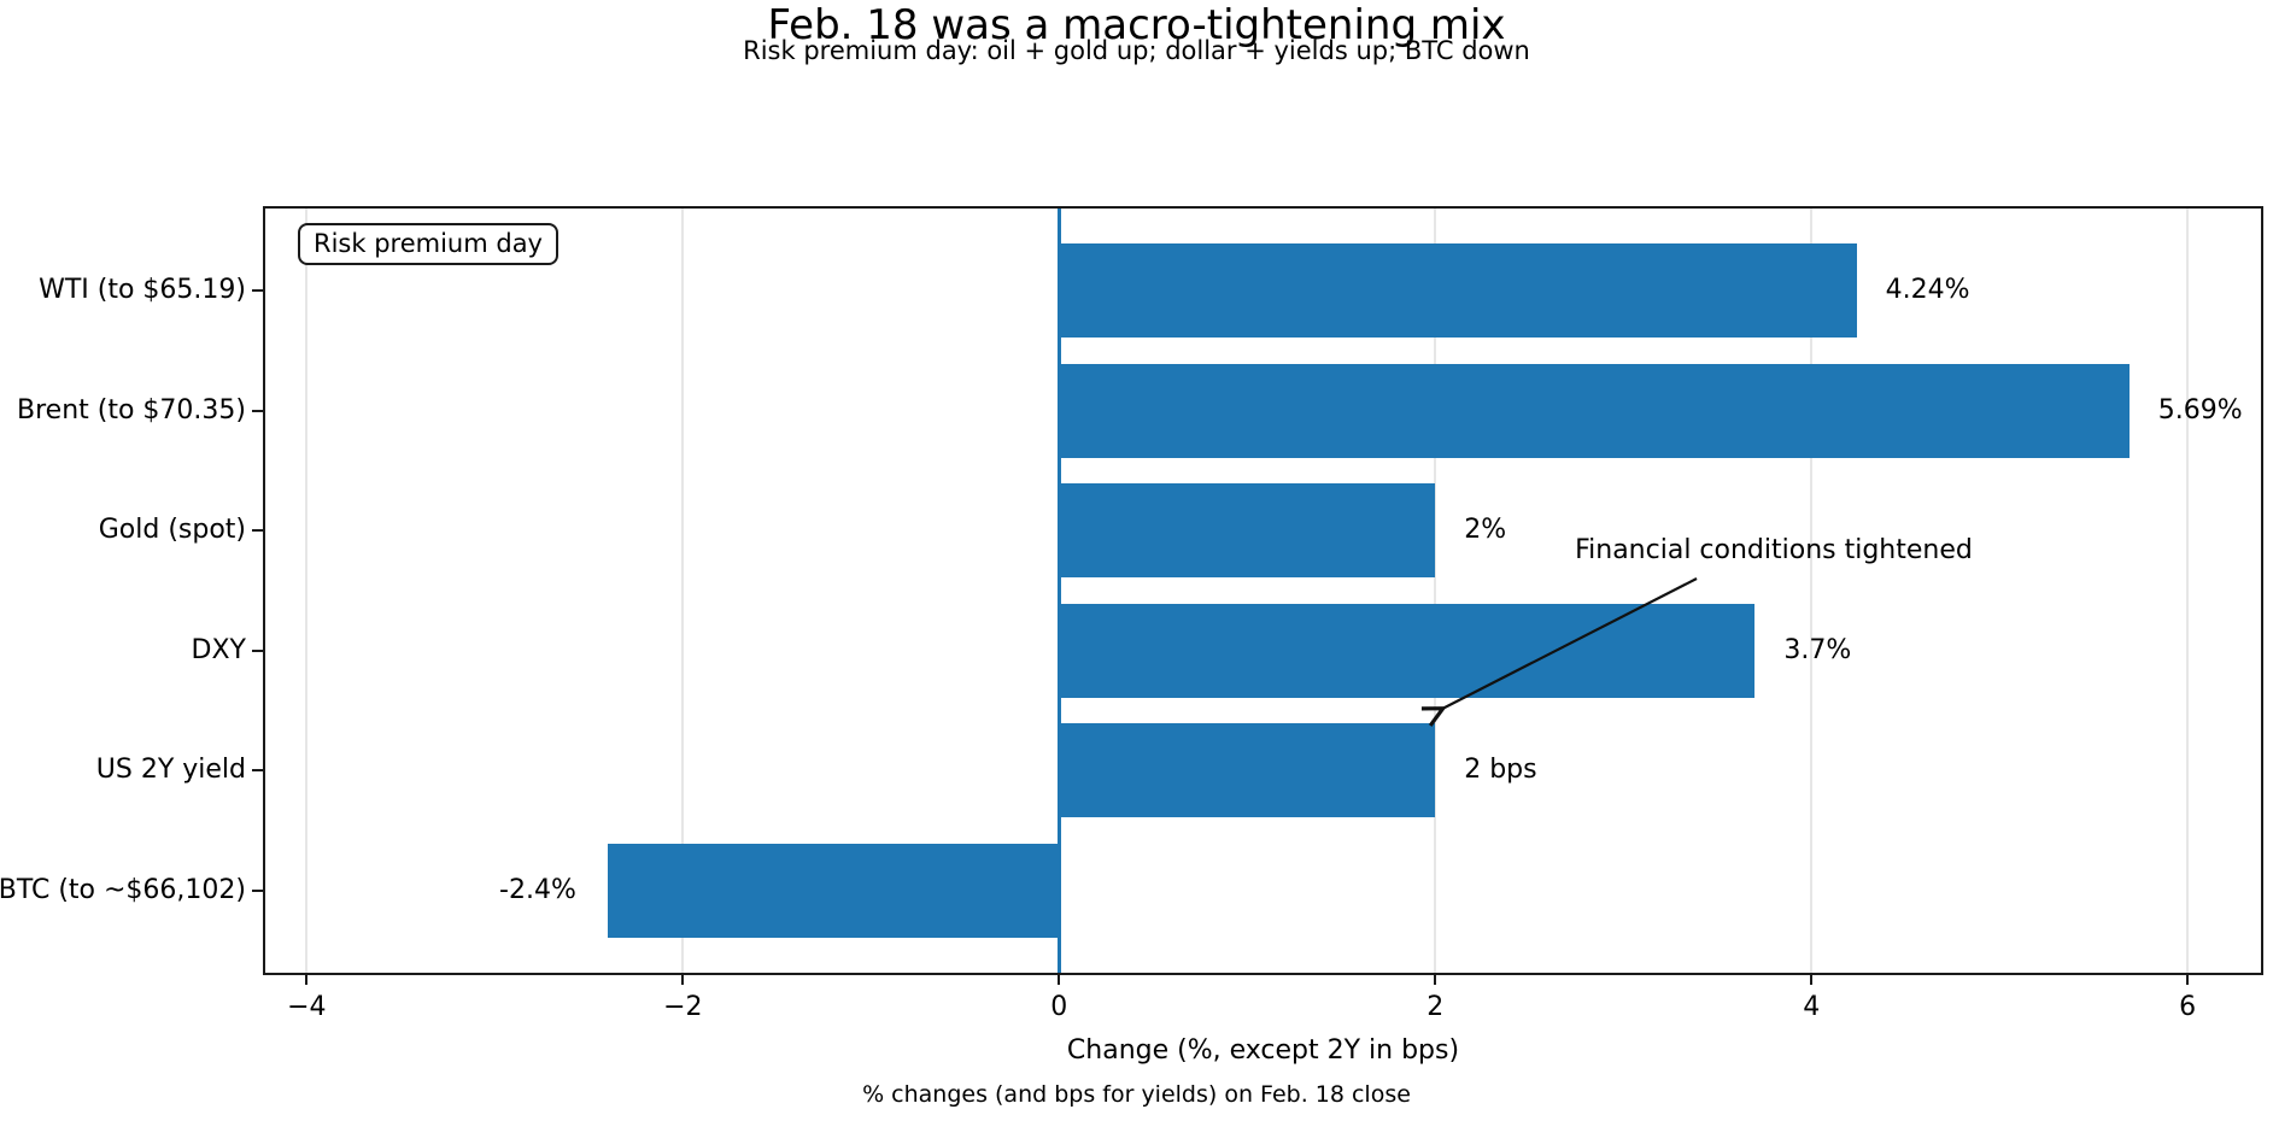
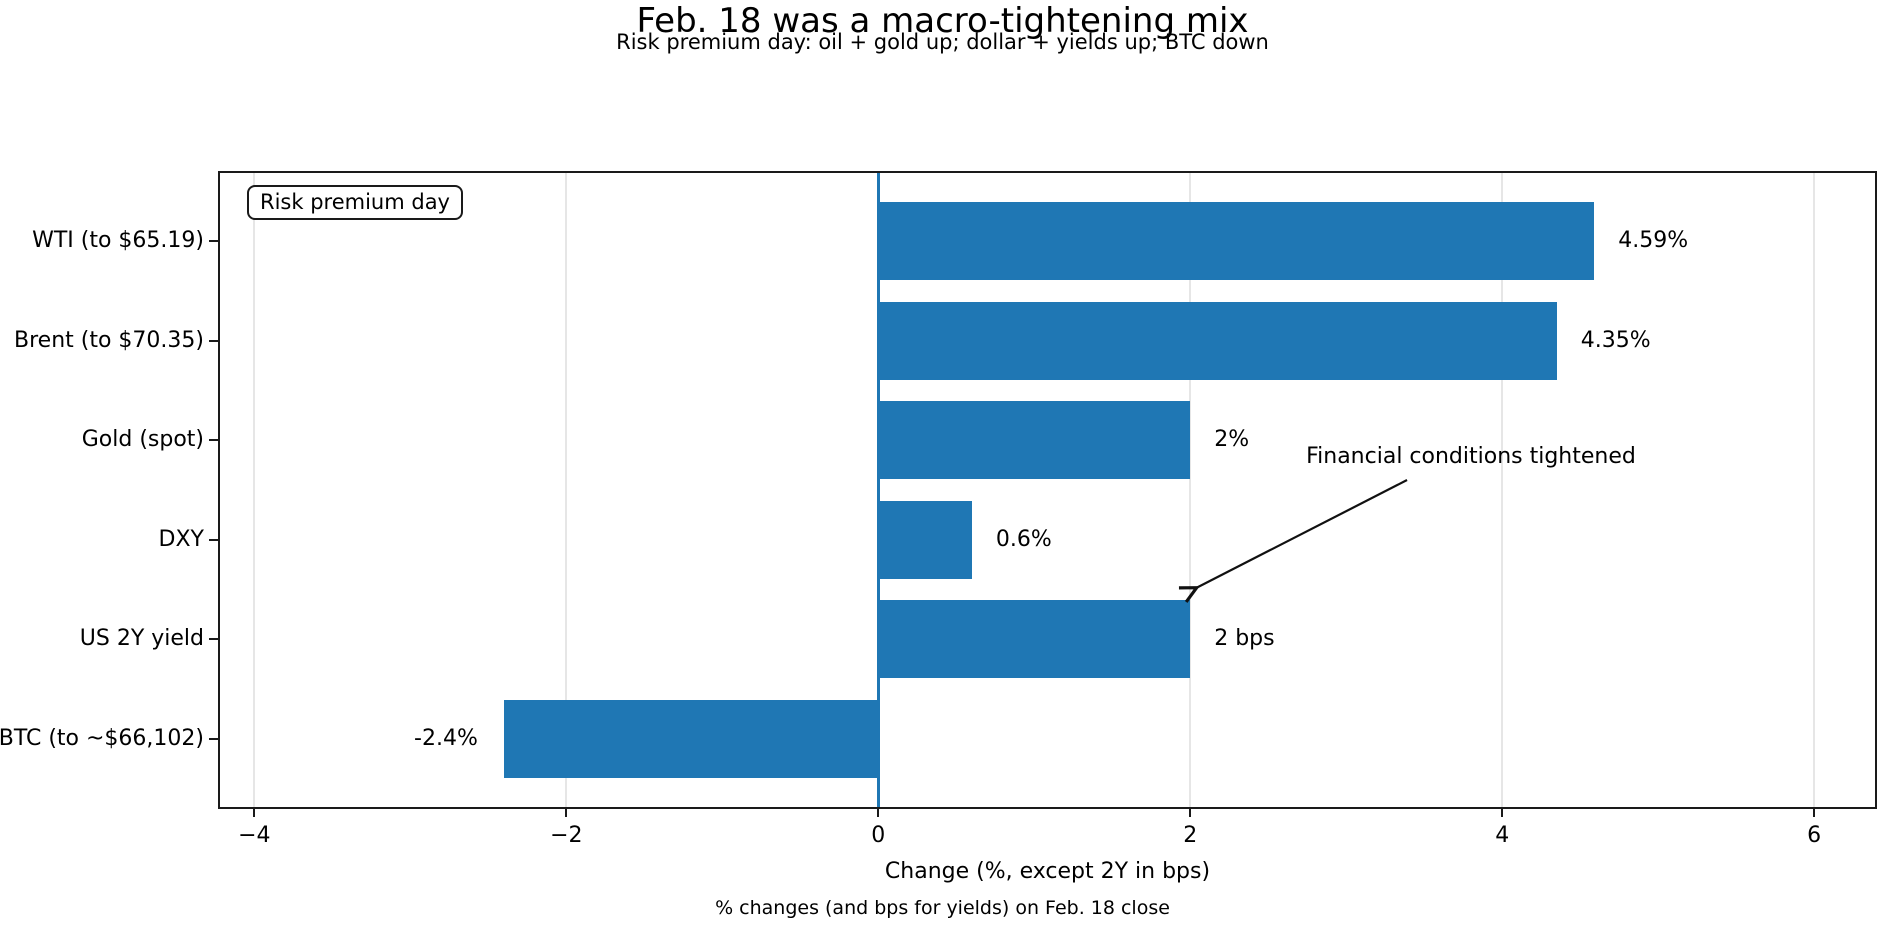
WTI (to $65.19): 4.24% -> 4.59%
Brent (to $70.35): 5.69% -> 4.35%
DXY: 3.7% -> 0.6%
